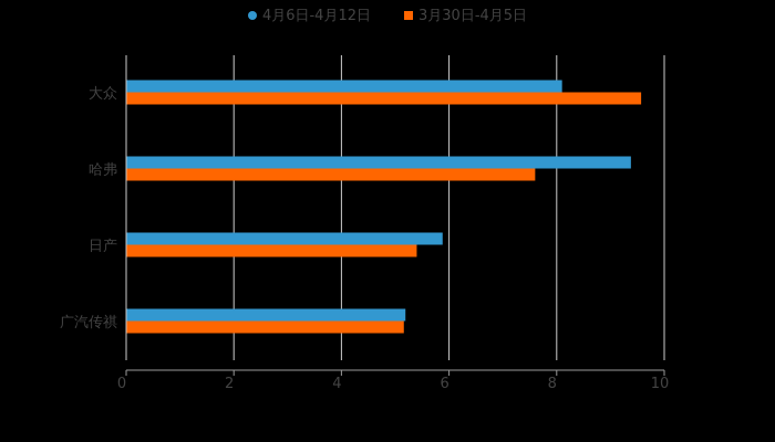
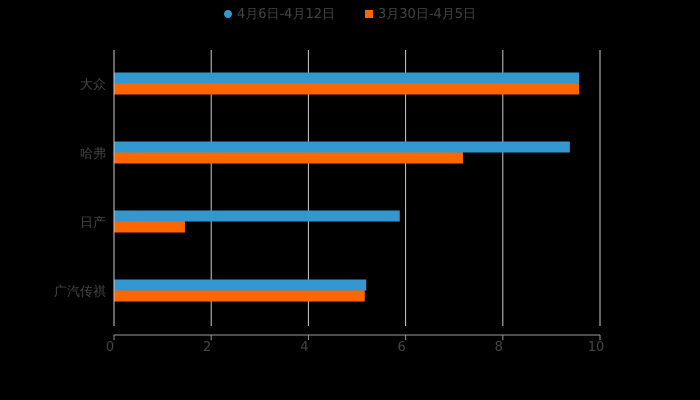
4月6日-4月12日/大众: 8.1 -> 9.6
3月30日-4月5日/哈弗: 7.6 -> 7.2
3月30日-4月5日/日产: 5.4 -> 1.5
